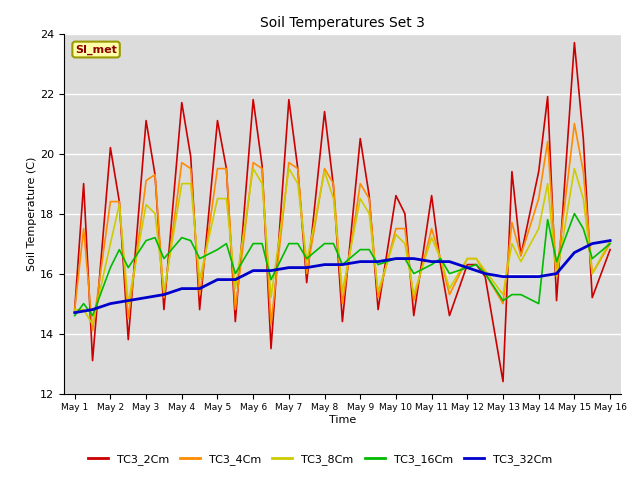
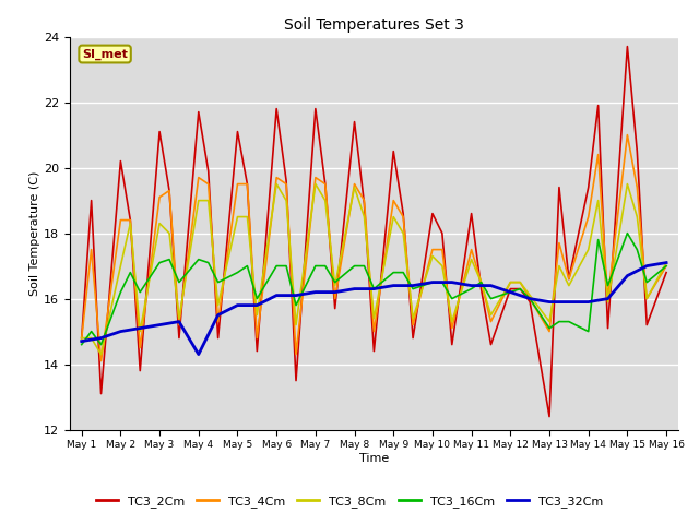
TC3_32Cm/May 4: 15.5 -> 14.3
